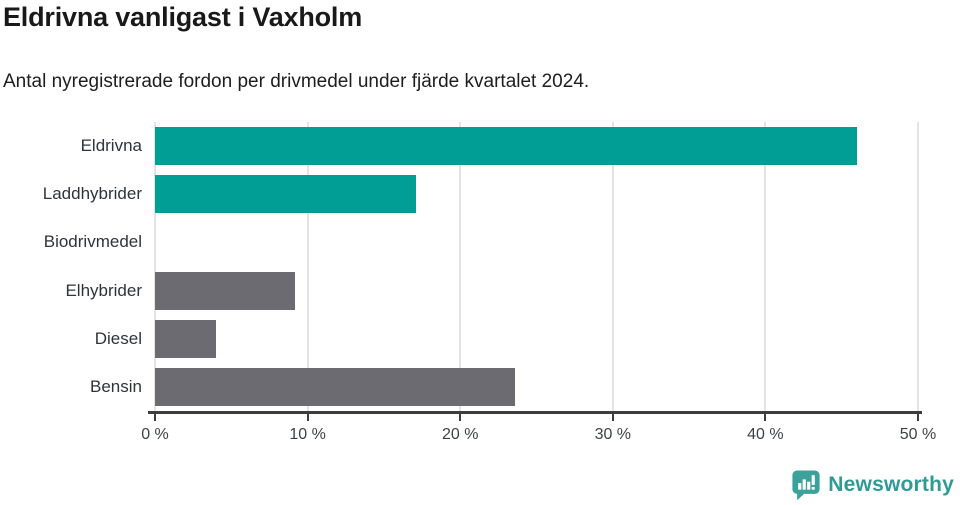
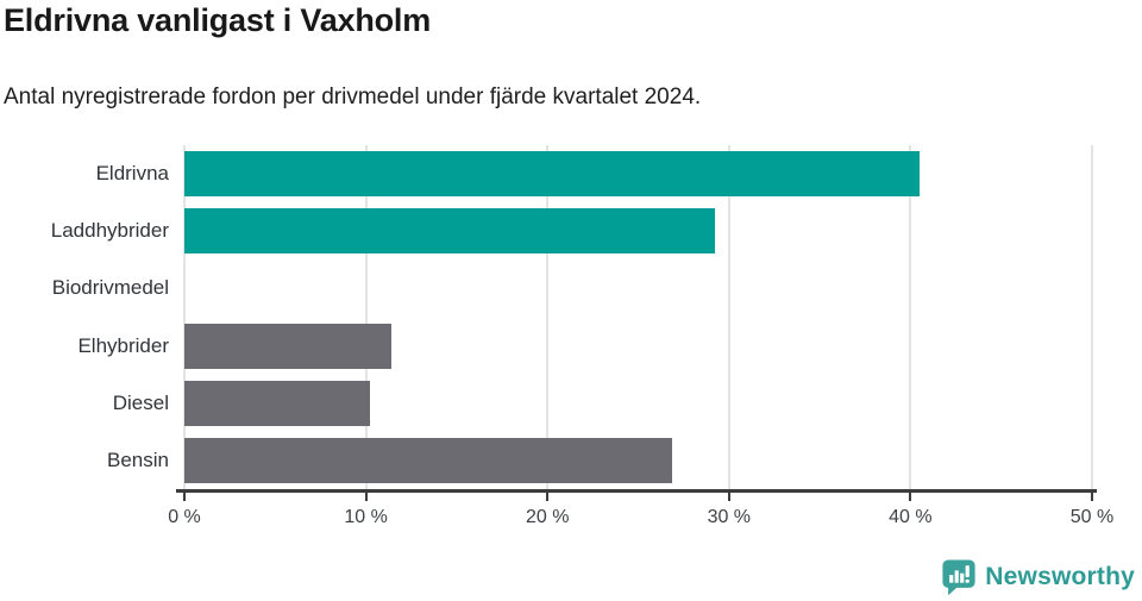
Eldrivna: 46.0% -> 40.5%
Laddhybrider: 17.1% -> 29.2%
Elhybrider: 9.2% -> 11.4%
Diesel: 4.0% -> 10.2%
Bensin: 23.6% -> 26.9%
